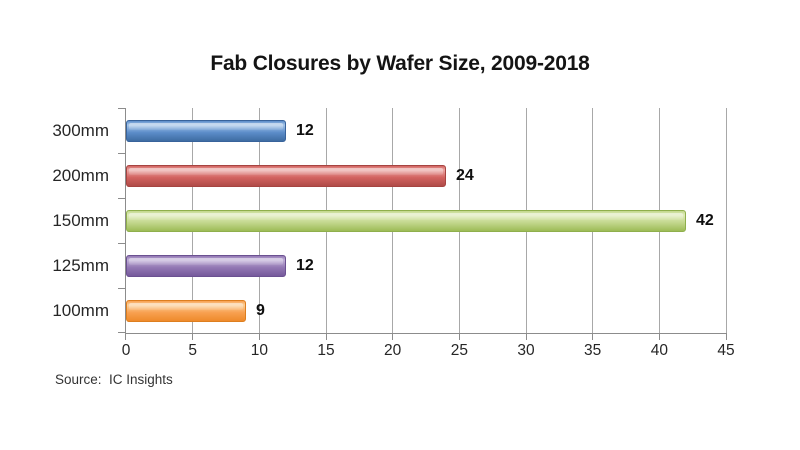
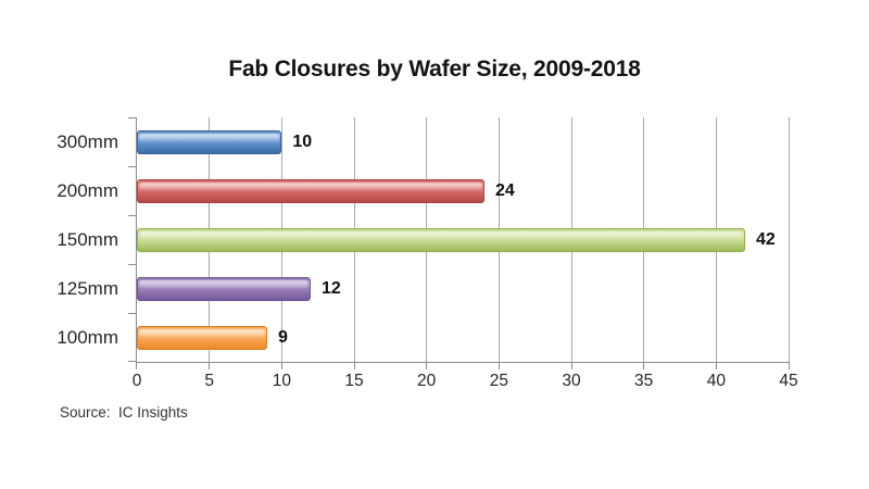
300mm: 12 -> 10
